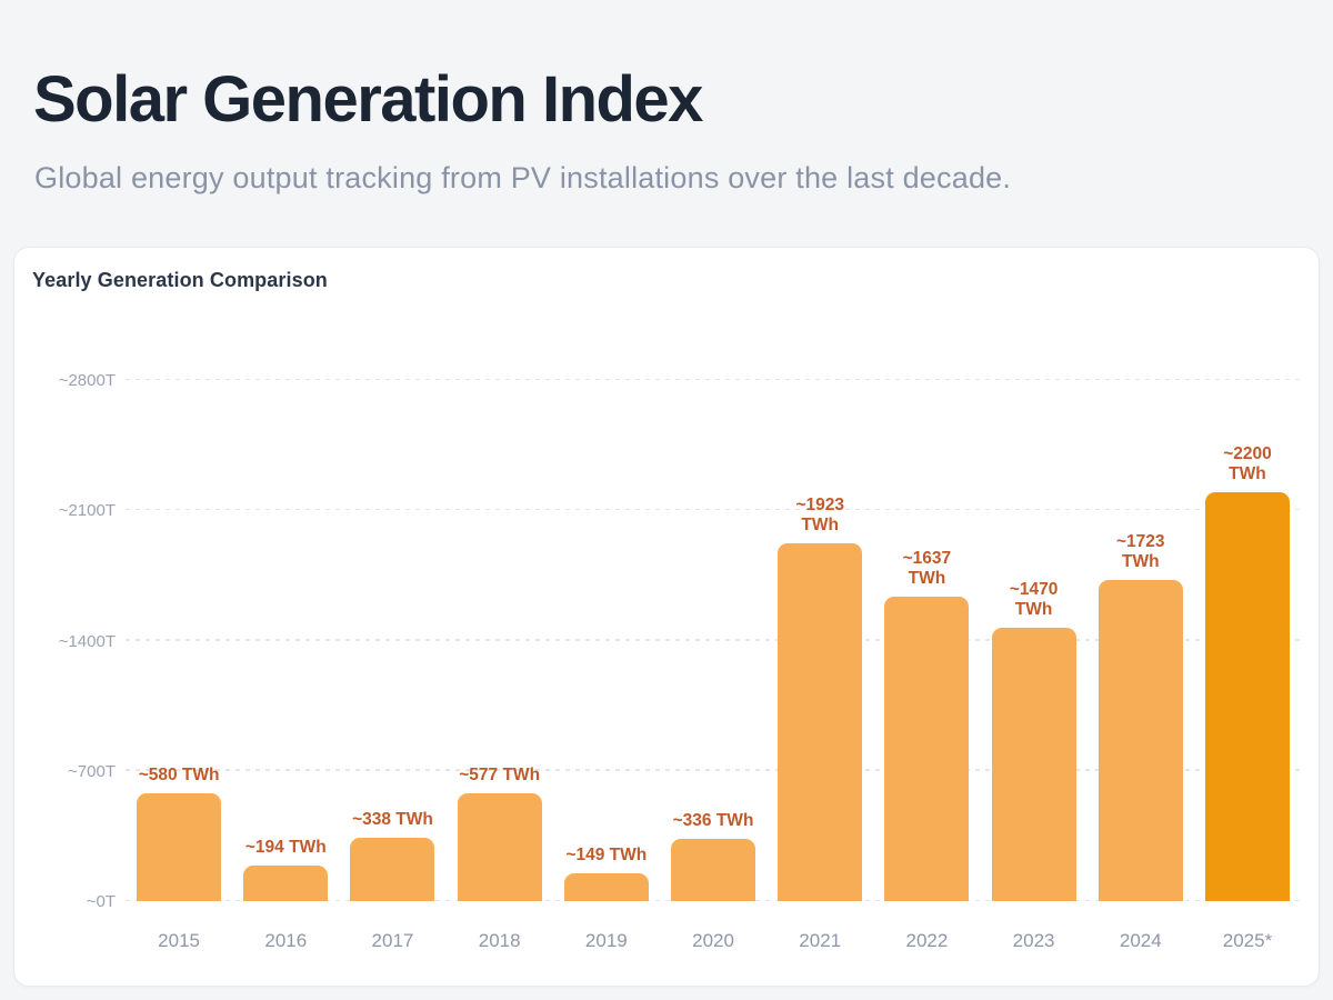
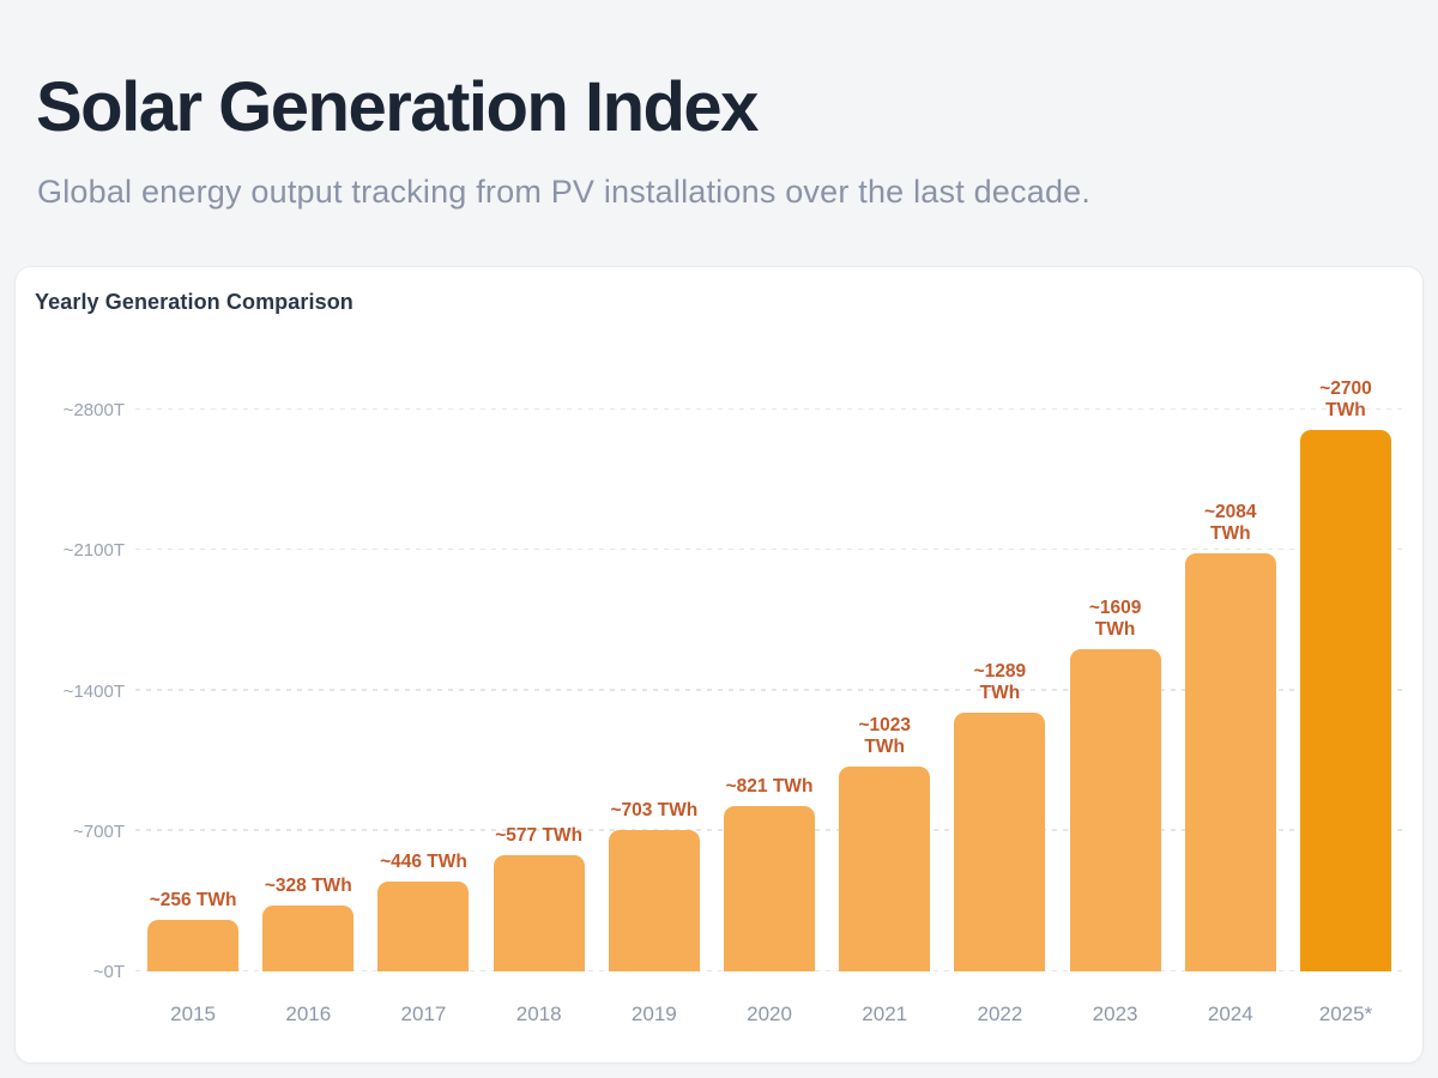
2015: 580 -> 256
2016: 194 -> 328
2017: 338 -> 446
2019: 149 -> 703
2020: 336 -> 821
2021: 1923 -> 1023
2022: 1637 -> 1289
2023: 1470 -> 1609
2024: 1723 -> 2084
2025*: 2200 -> 2700
